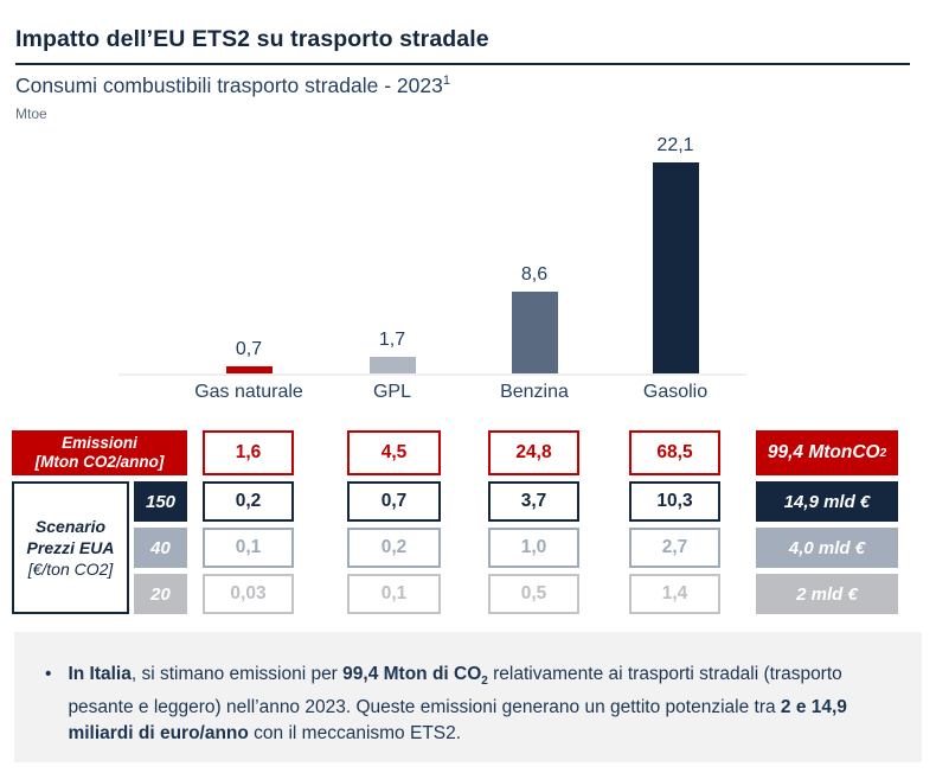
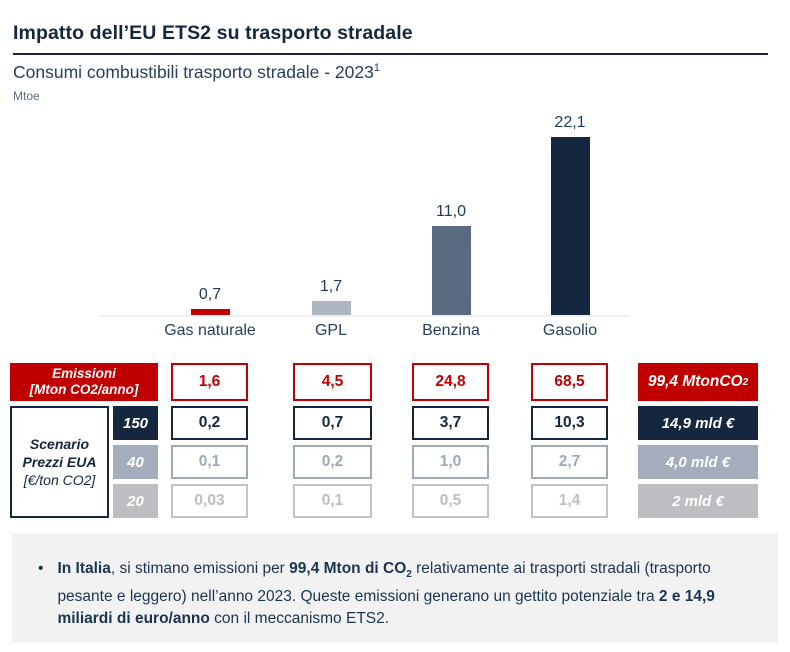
Benzina: 8,6 -> 11,0
